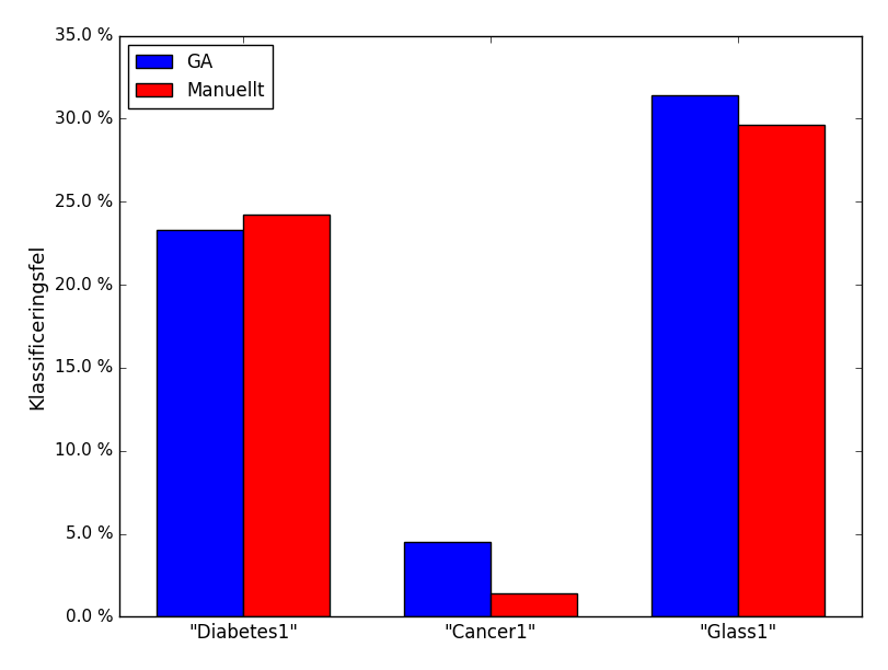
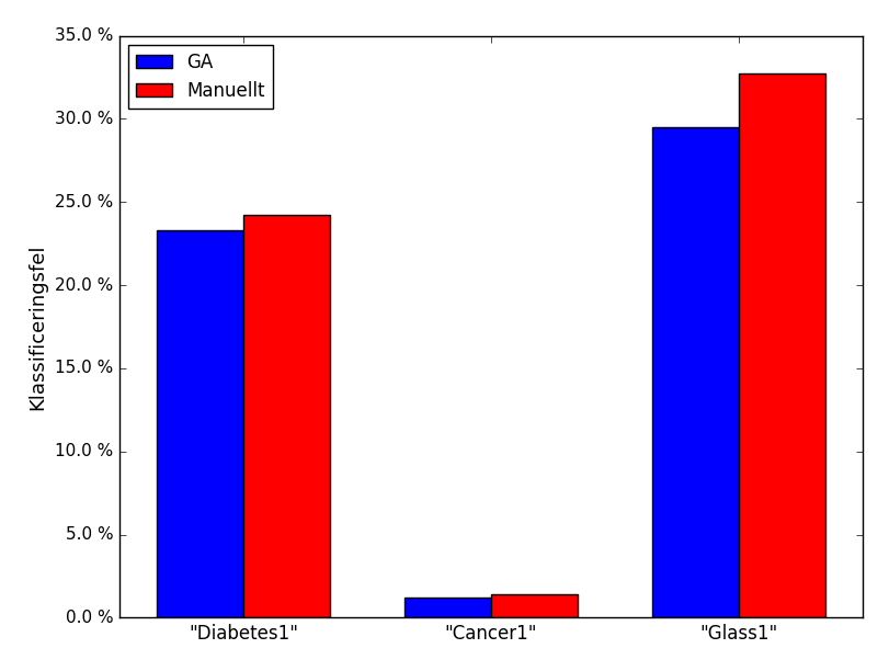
GA/"Cancer1": 4.5 % -> 1.2 %
GA/"Glass1": 31.4 % -> 29.5 %
Manuellt/"Glass1": 29.6 % -> 32.7 %
